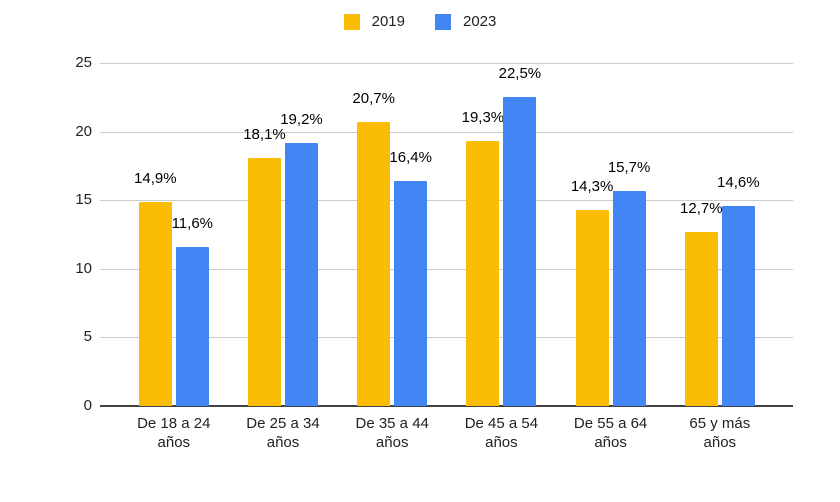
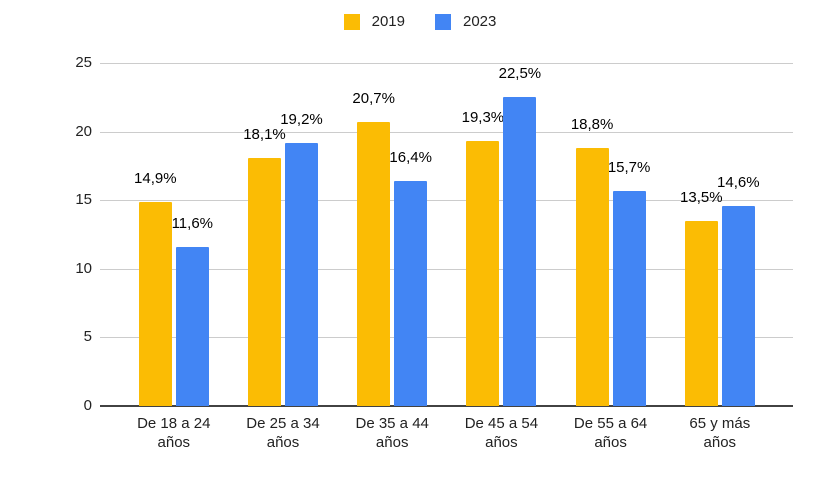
2019/De 55 a 64 años: 14,3% -> 18,8%
2019/65 y más años: 12,7% -> 13,5%
